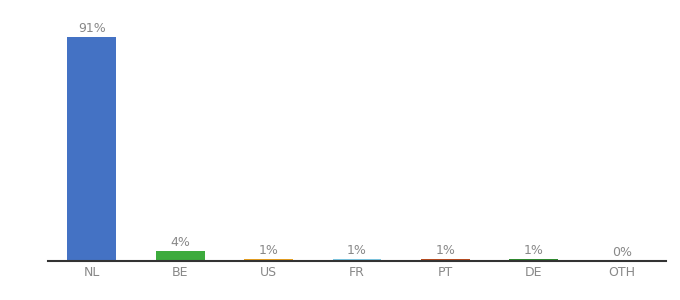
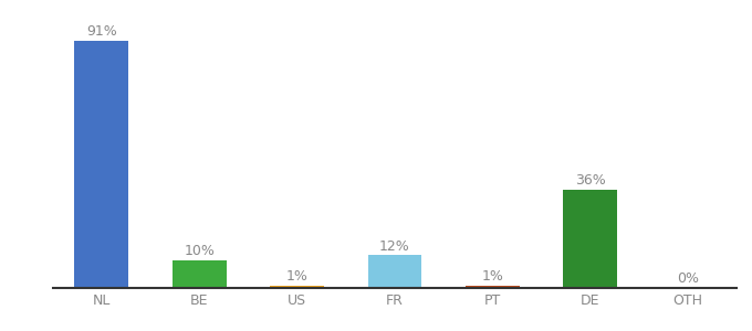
BE: 4% -> 10%
FR: 1% -> 12%
DE: 1% -> 36%
